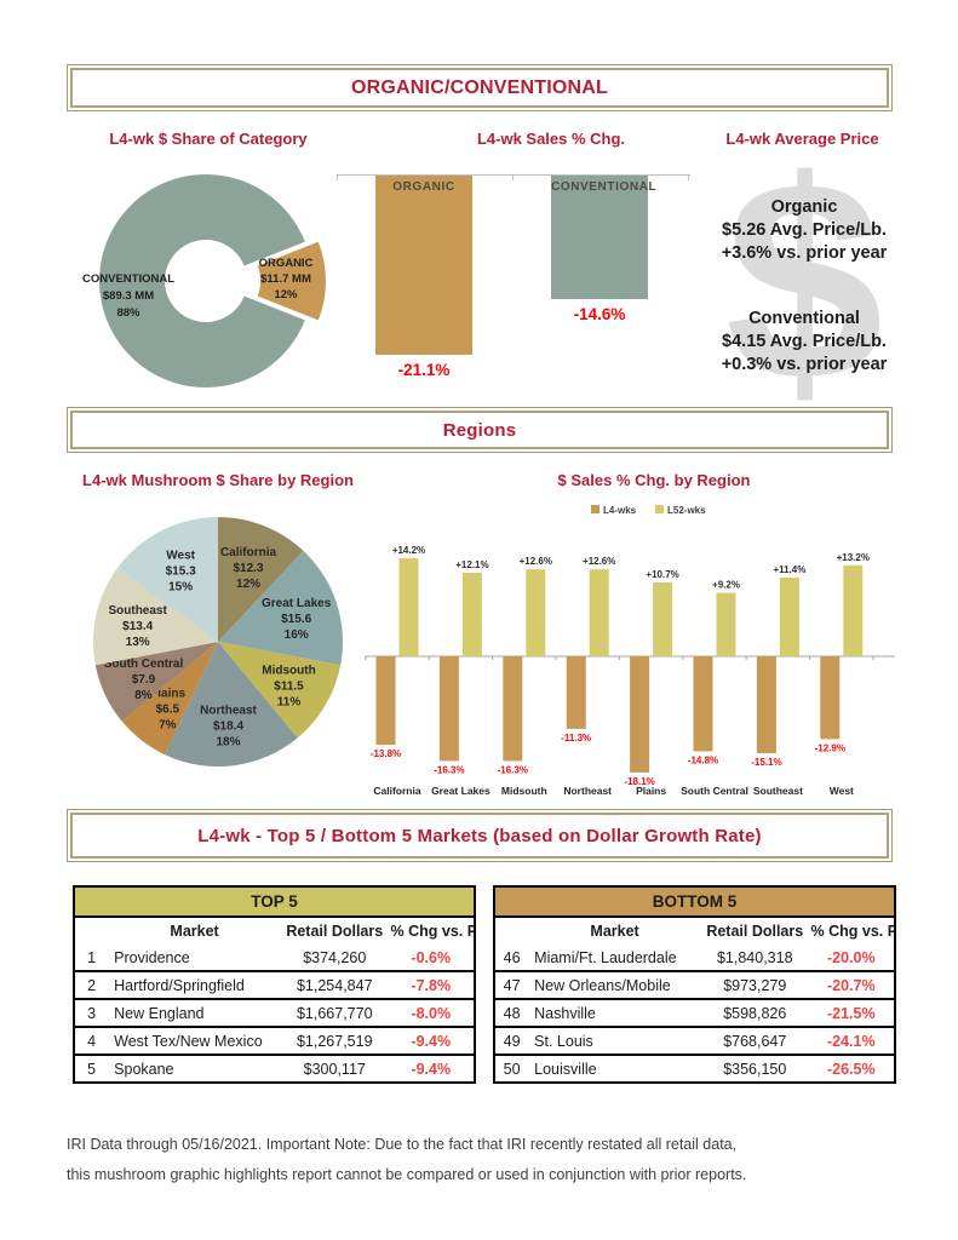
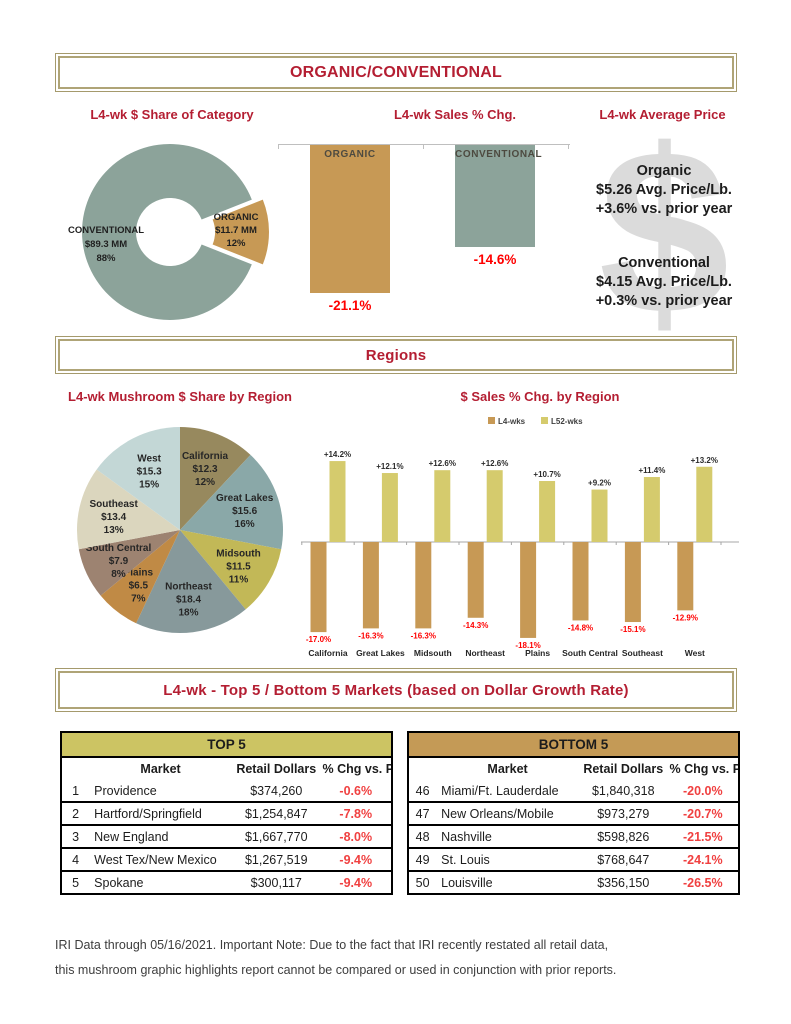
$ Sales % Chg. by Region/L4-wks/California: -13.8% -> -17.0%
$ Sales % Chg. by Region/L4-wks/Northeast: -11.3% -> -14.3%
